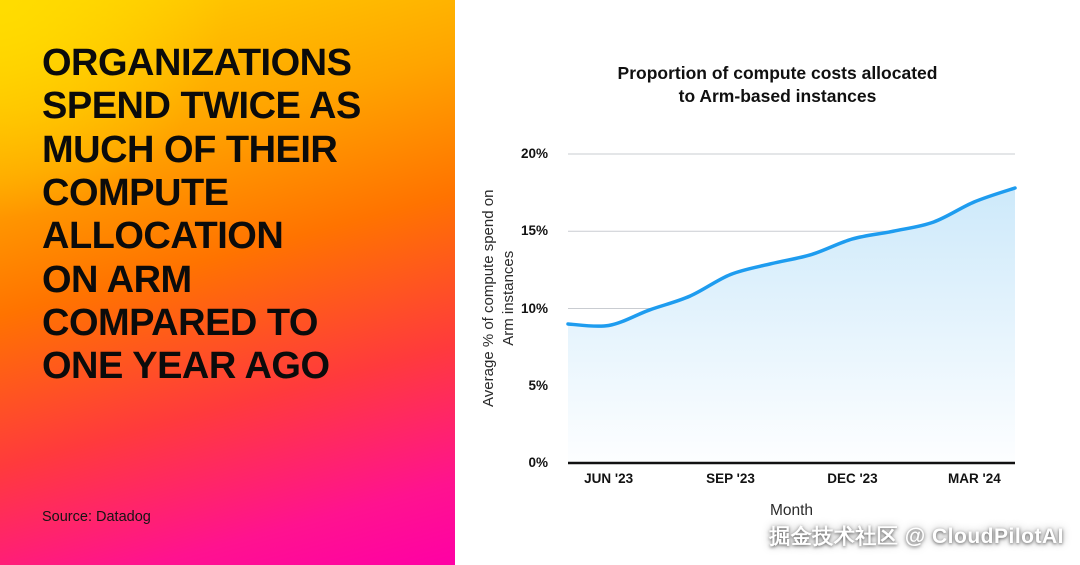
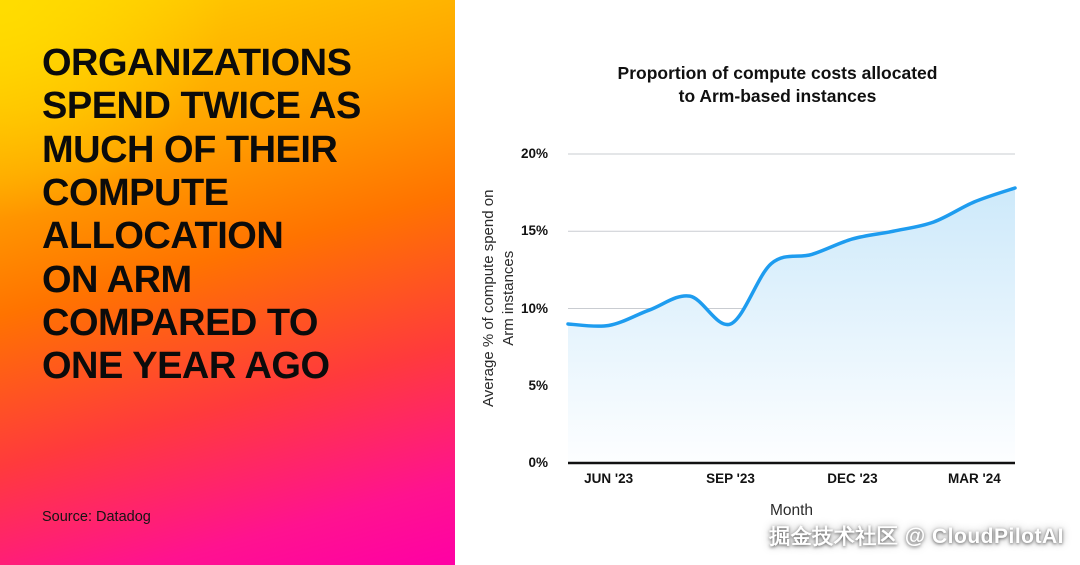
SEP '23: 12.2% -> 9.0%
